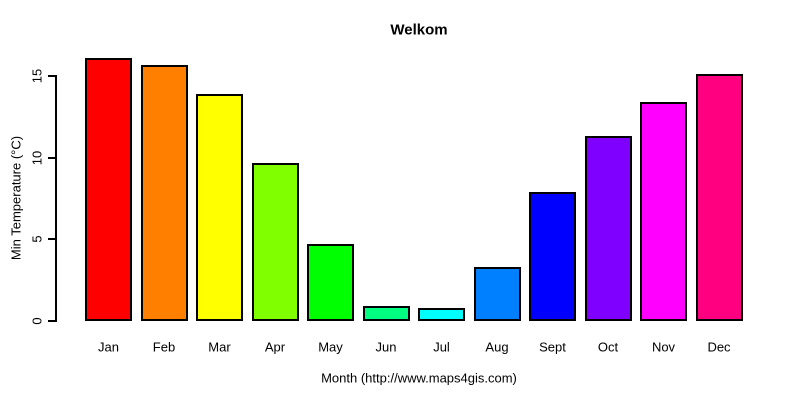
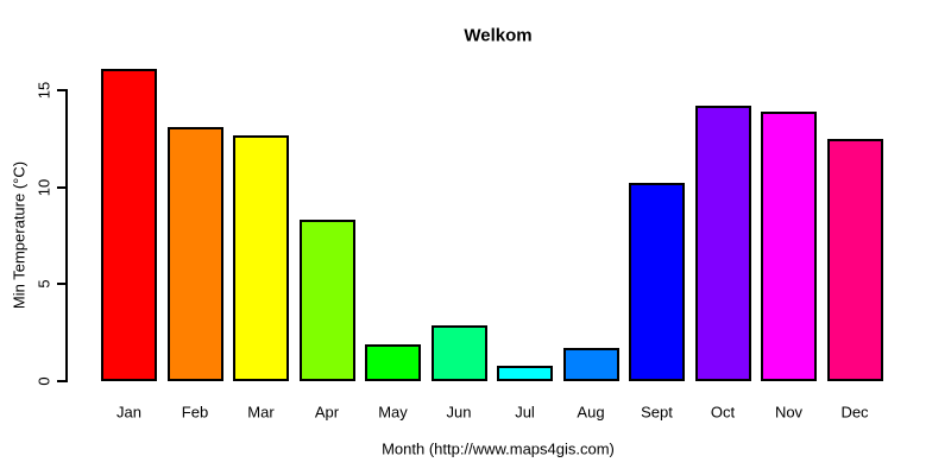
Feb: 15.7 -> 13.1
Mar: 13.9 -> 12.7
Apr: 9.7 -> 8.3
May: 4.7 -> 1.9
Jun: 0.9 -> 2.9
Aug: 3.3 -> 1.7
Sept: 7.9 -> 10.2
Oct: 11.3 -> 14.2
Nov: 13.4 -> 13.9
Dec: 15.1 -> 12.5
